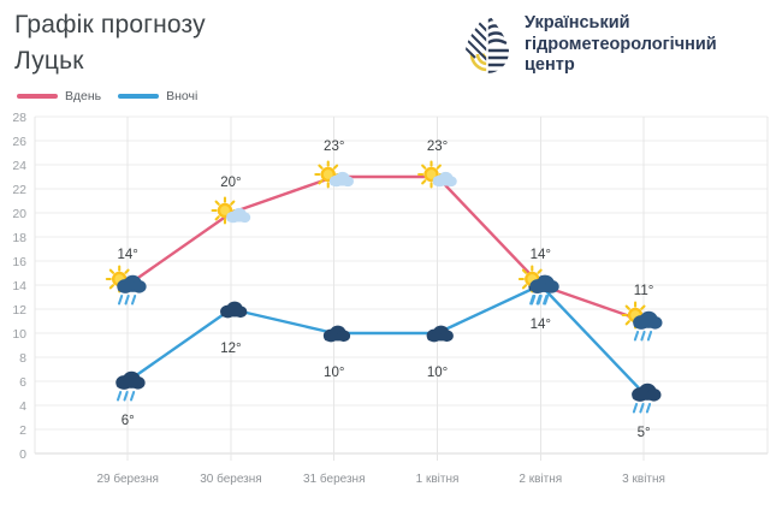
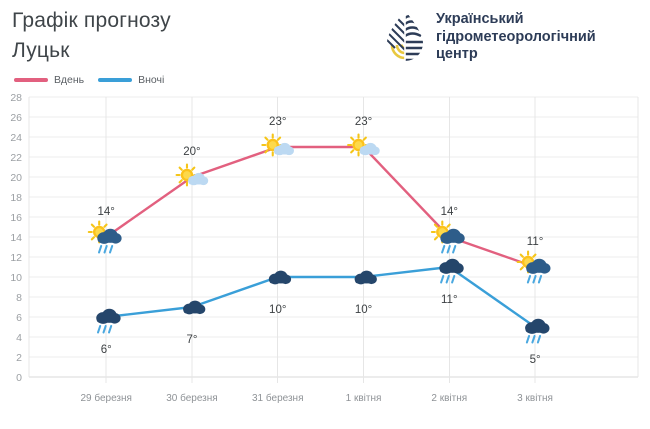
Вночі/30 березня: 12° -> 7°
Вночі/2 квітня: 14° -> 11°
